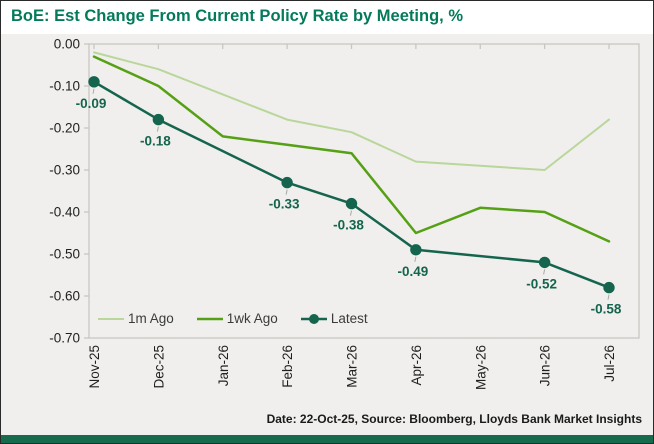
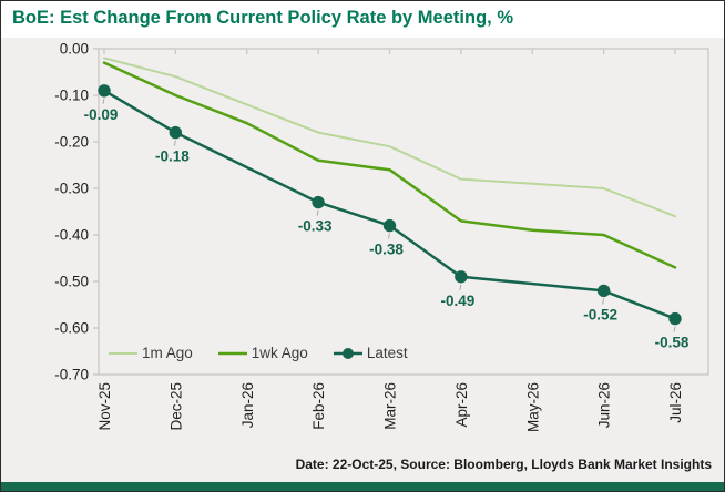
1wk Ago/Jan-26: -0.22 -> -0.16
1wk Ago/Apr-26: -0.45 -> -0.37
1m Ago/Jul-26: -0.18 -> -0.36
